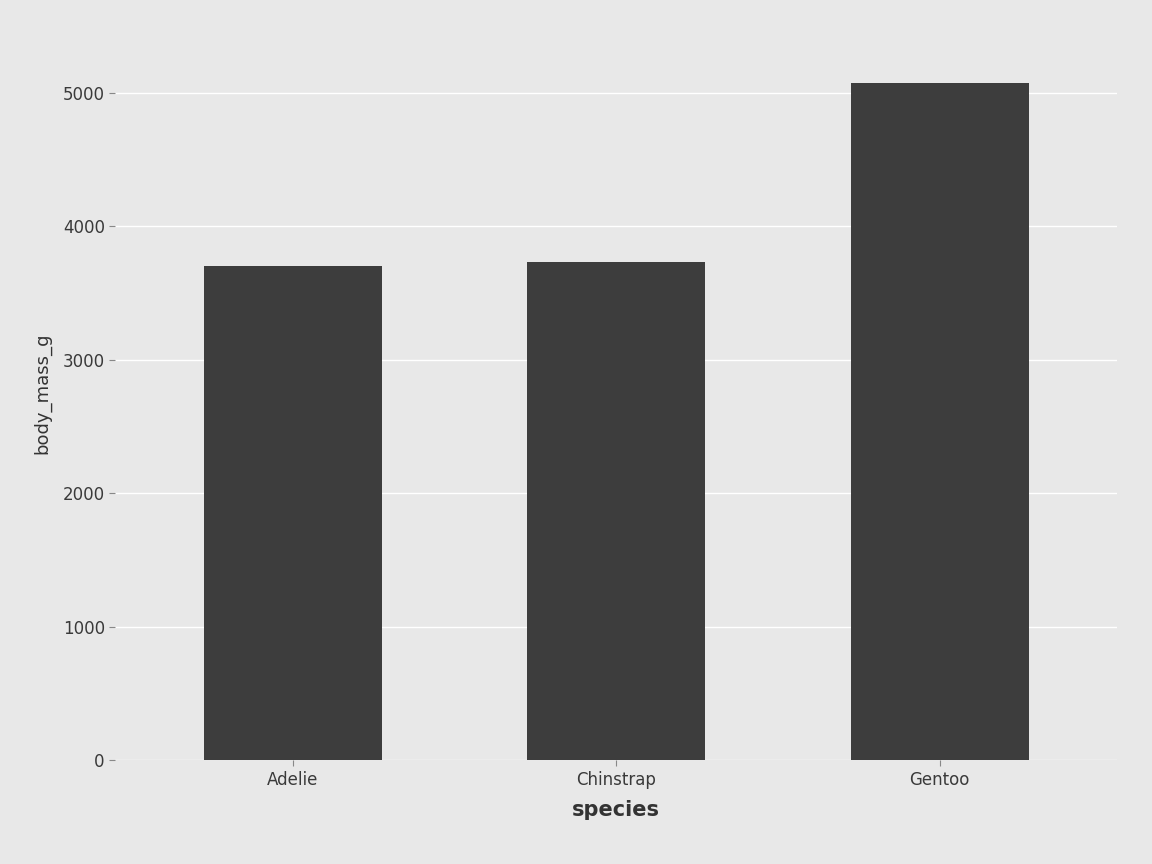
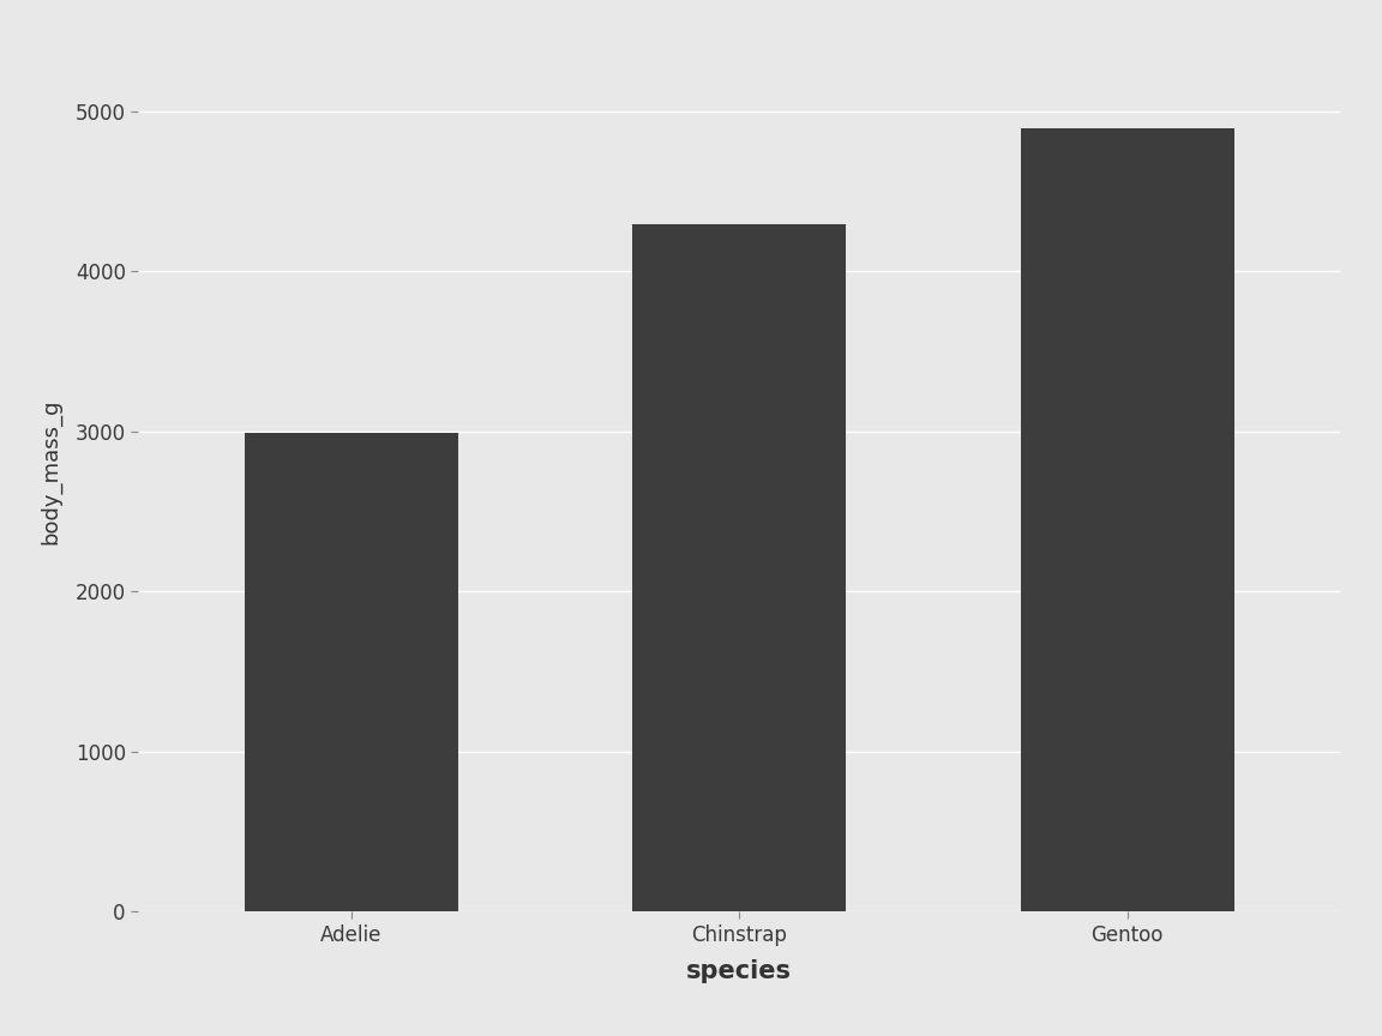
Adelie: 3700 -> 2990
Chinstrap: 3730 -> 4290
Gentoo: 5080 -> 4890
